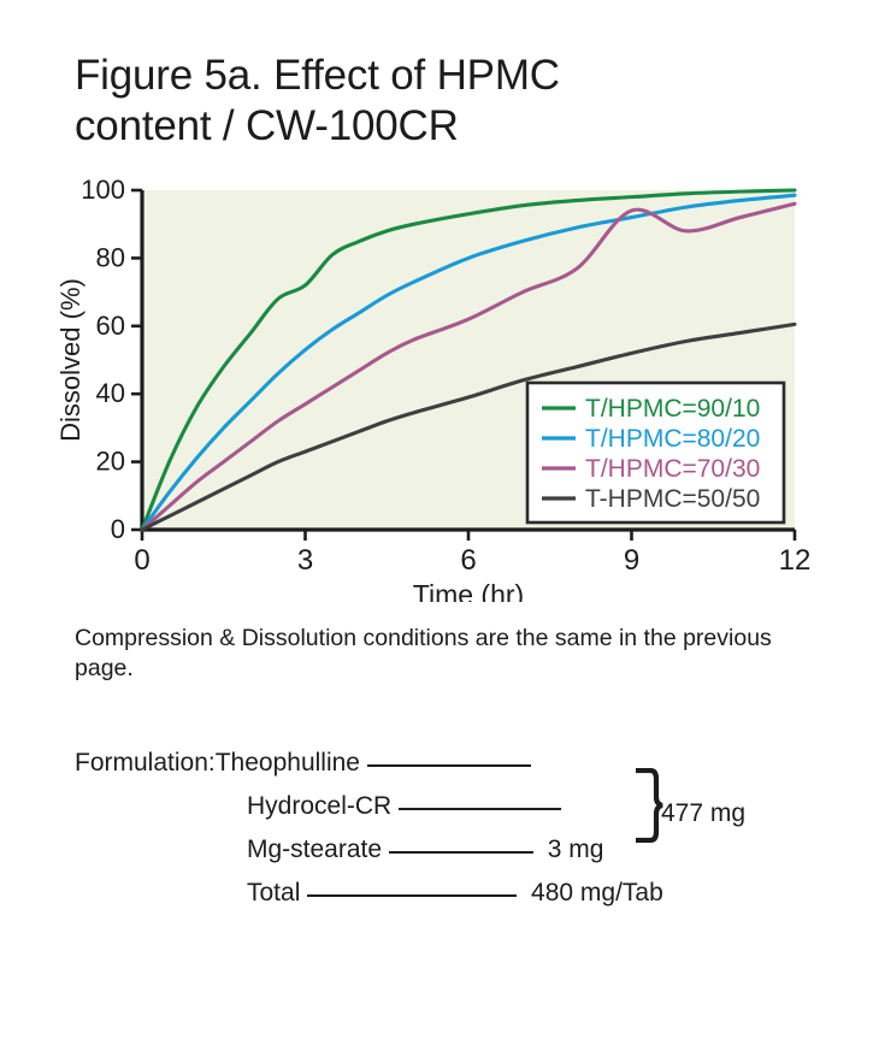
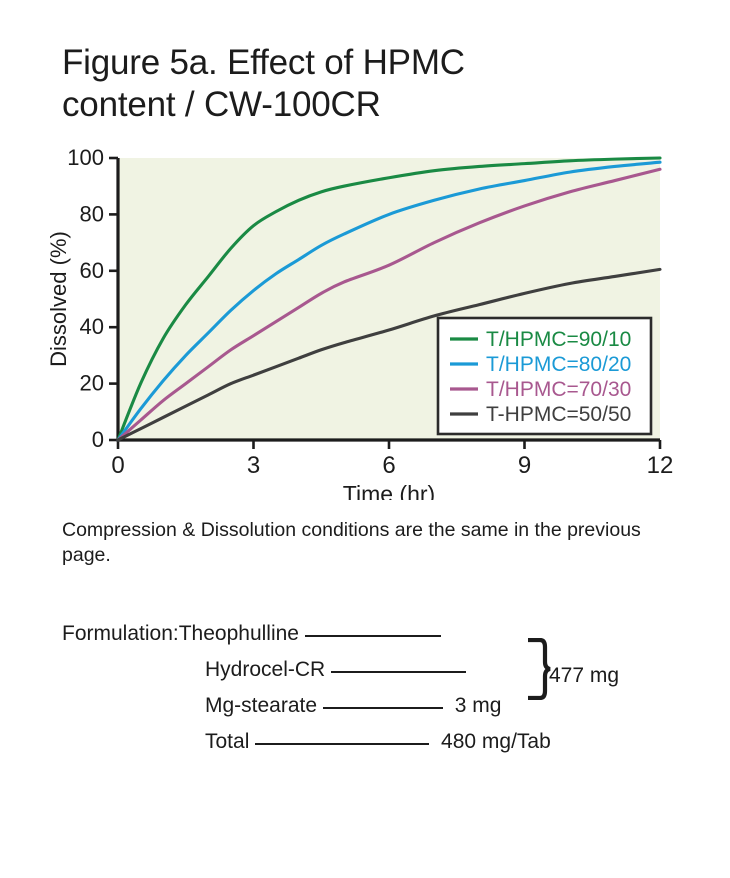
T/HPMC=90/10/3: 72 -> 76
T/HPMC=70/30/9: 94 -> 83
